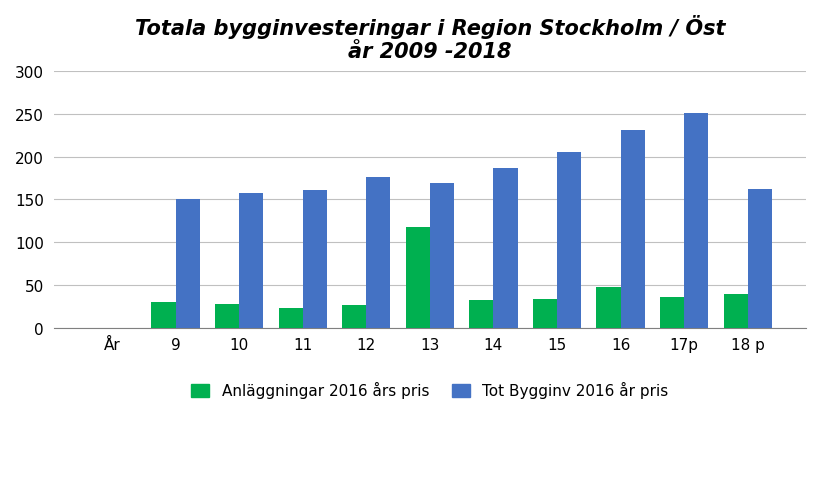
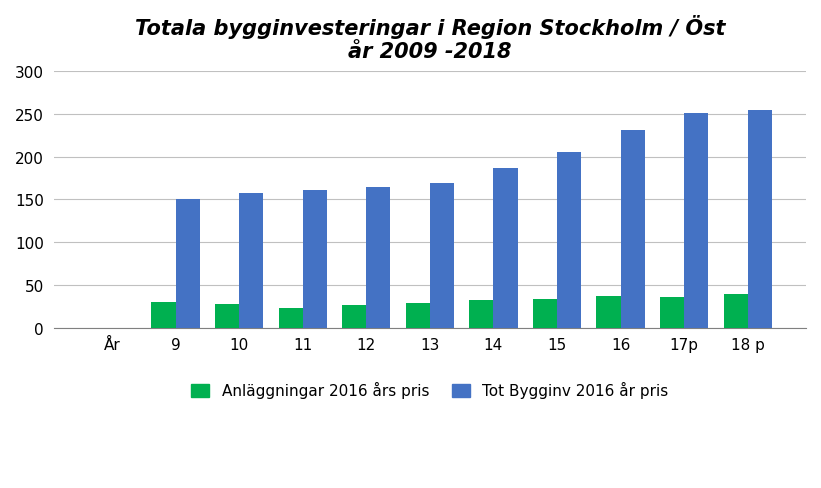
Tot Bygginv 2016 år pris/12: 176 -> 165
Anläggningar 2016 års pris/13: 118 -> 29
Anläggningar 2016 års pris/16: 48 -> 37
Tot Bygginv 2016 år pris/18 p: 162 -> 255
